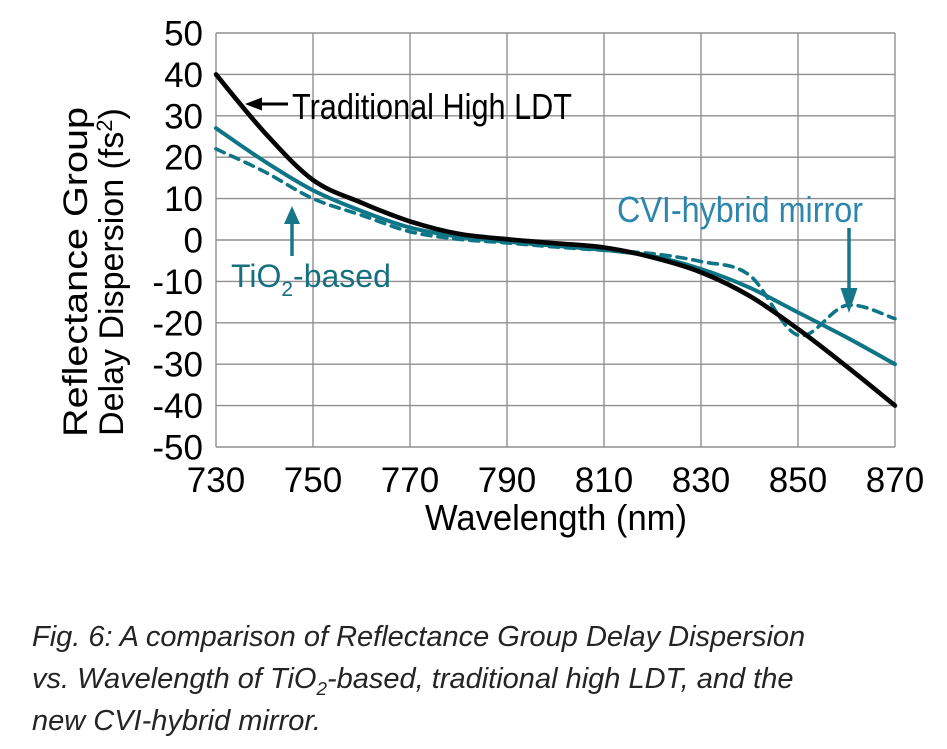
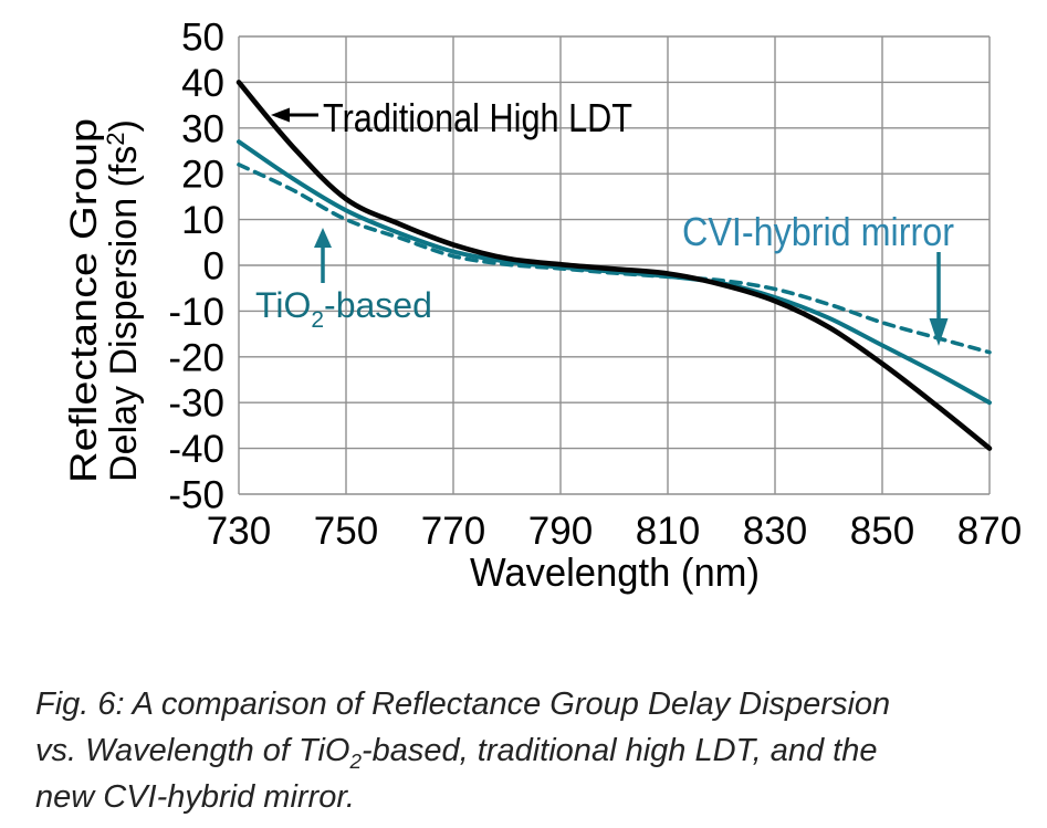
TiO2-based/850: -23 -> -12
